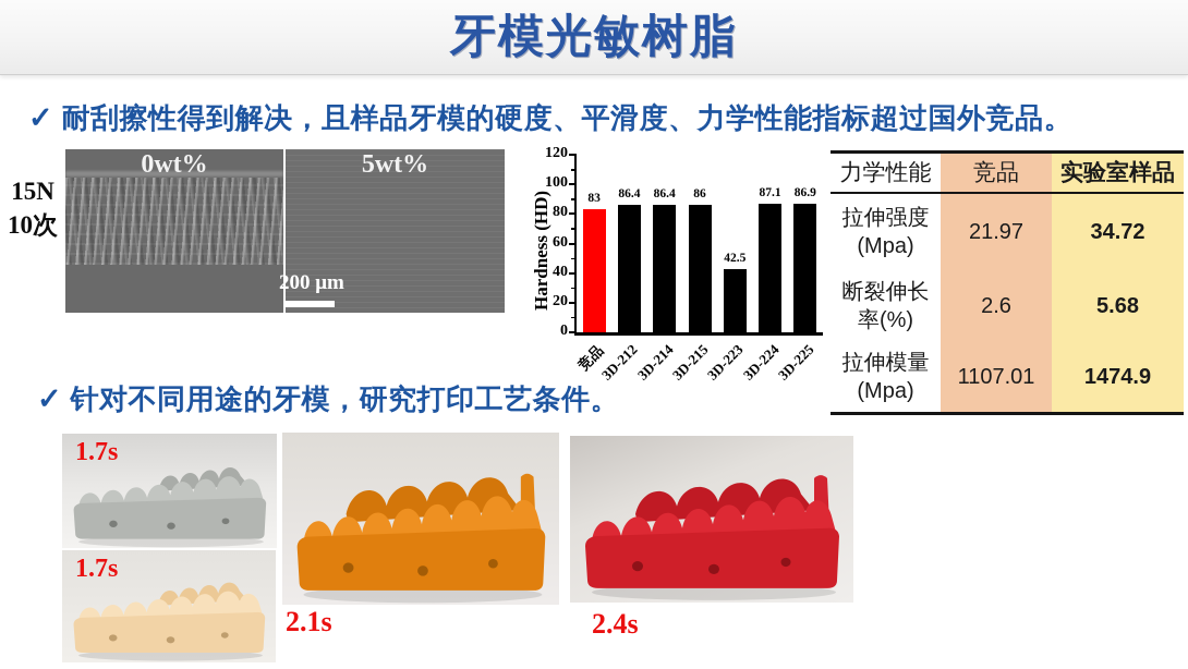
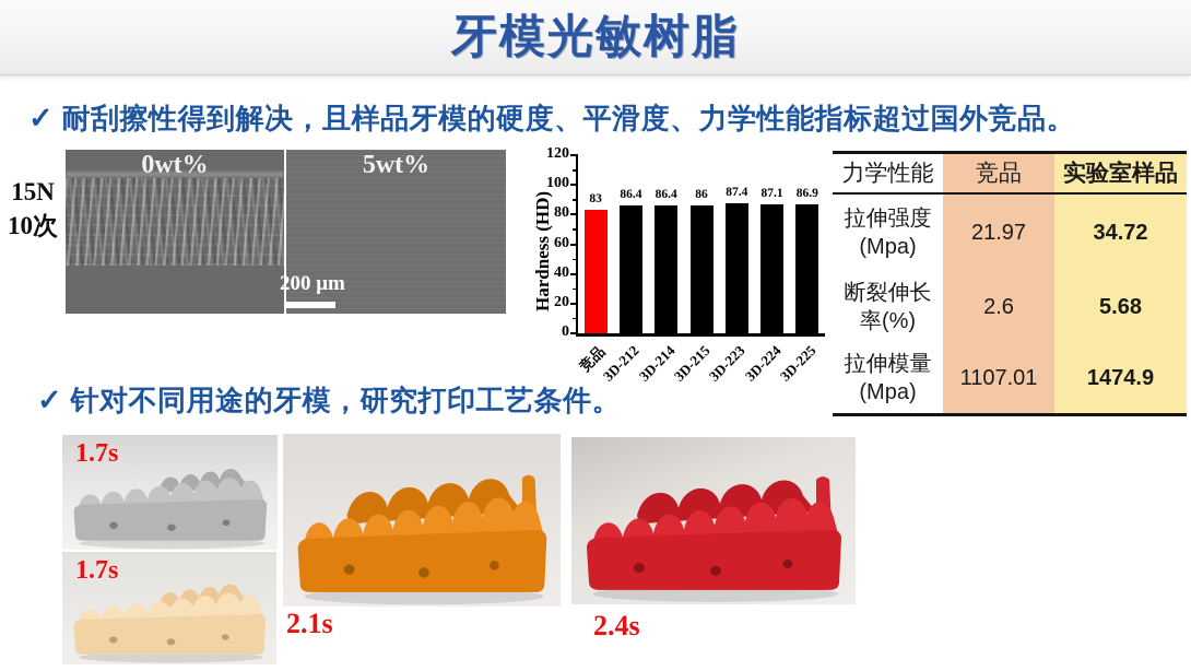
3D-223: 42.5 -> 87.4
